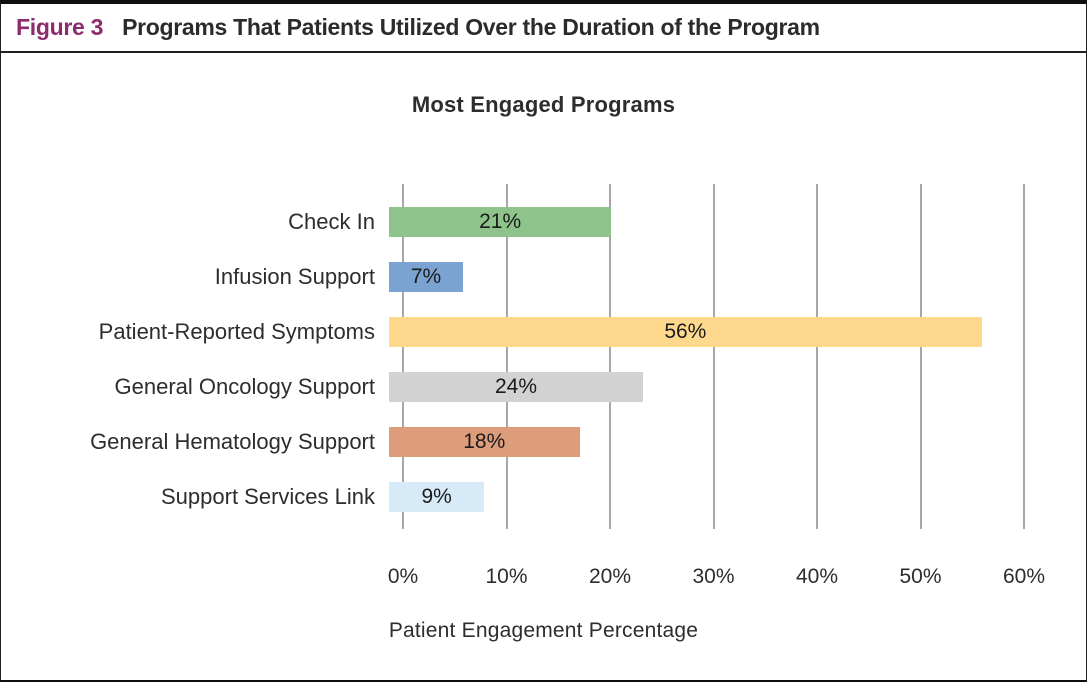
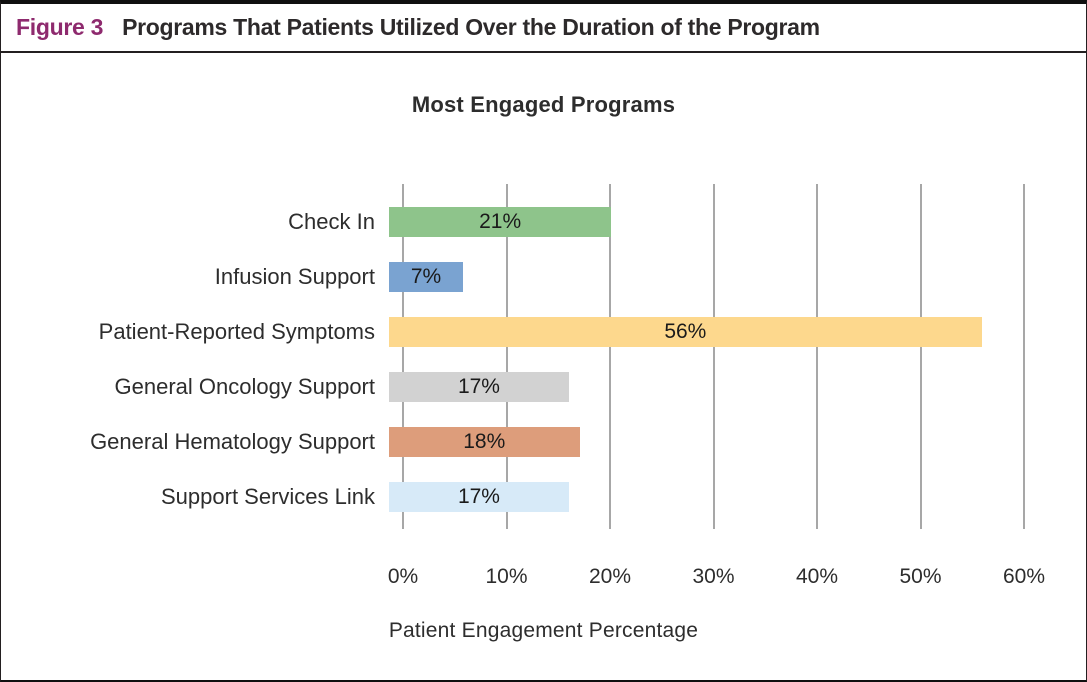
General Oncology Support: 24% -> 17%
Support Services Link: 9% -> 17%
